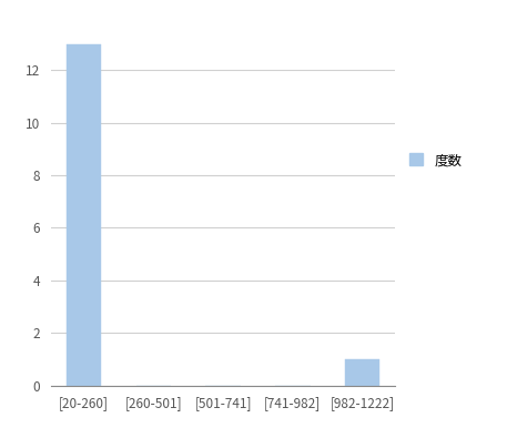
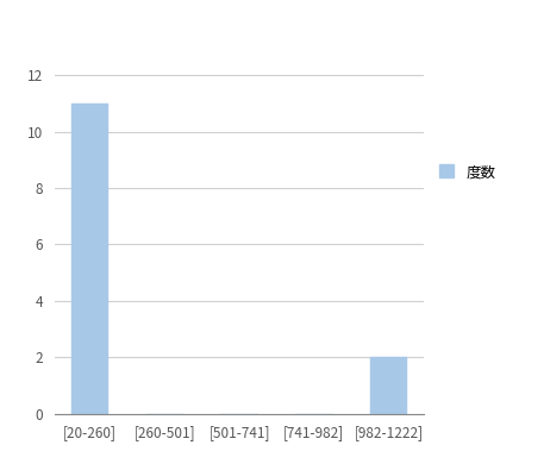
[20-260]: 13 -> 11
[982-1222]: 1 -> 2
